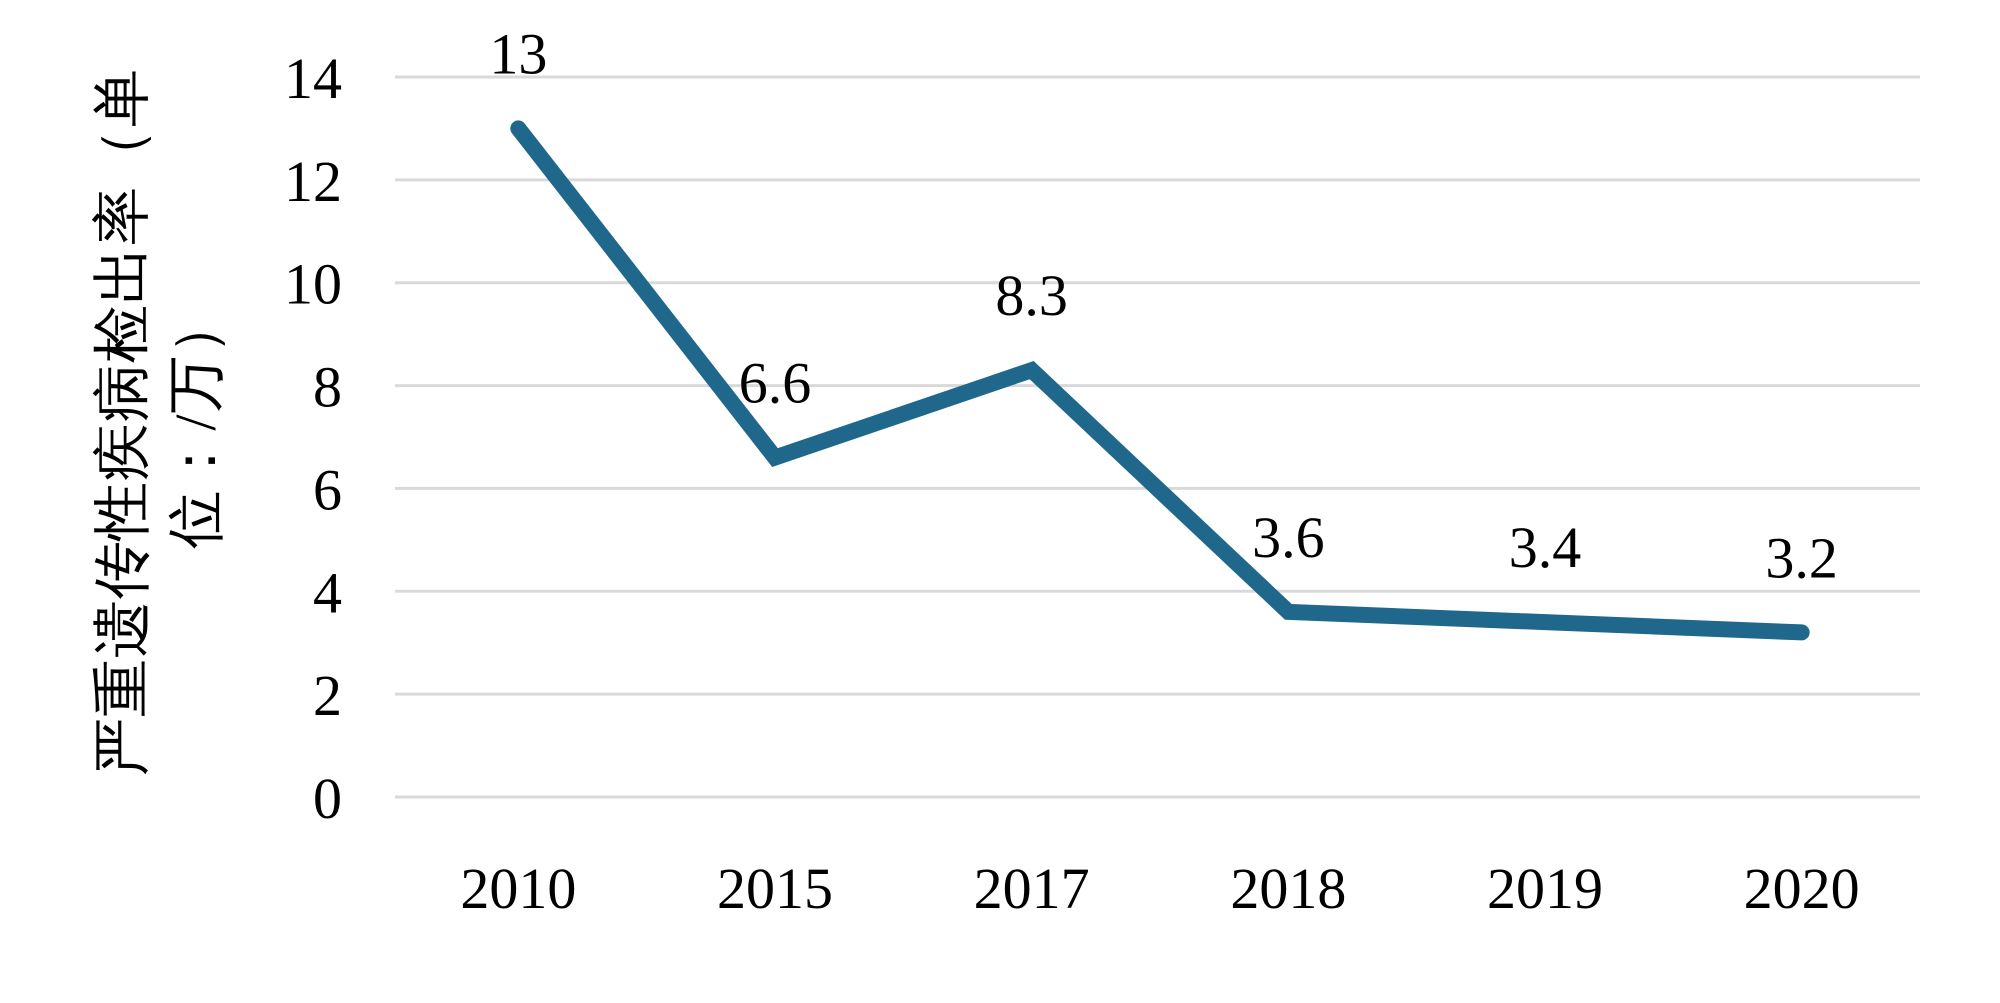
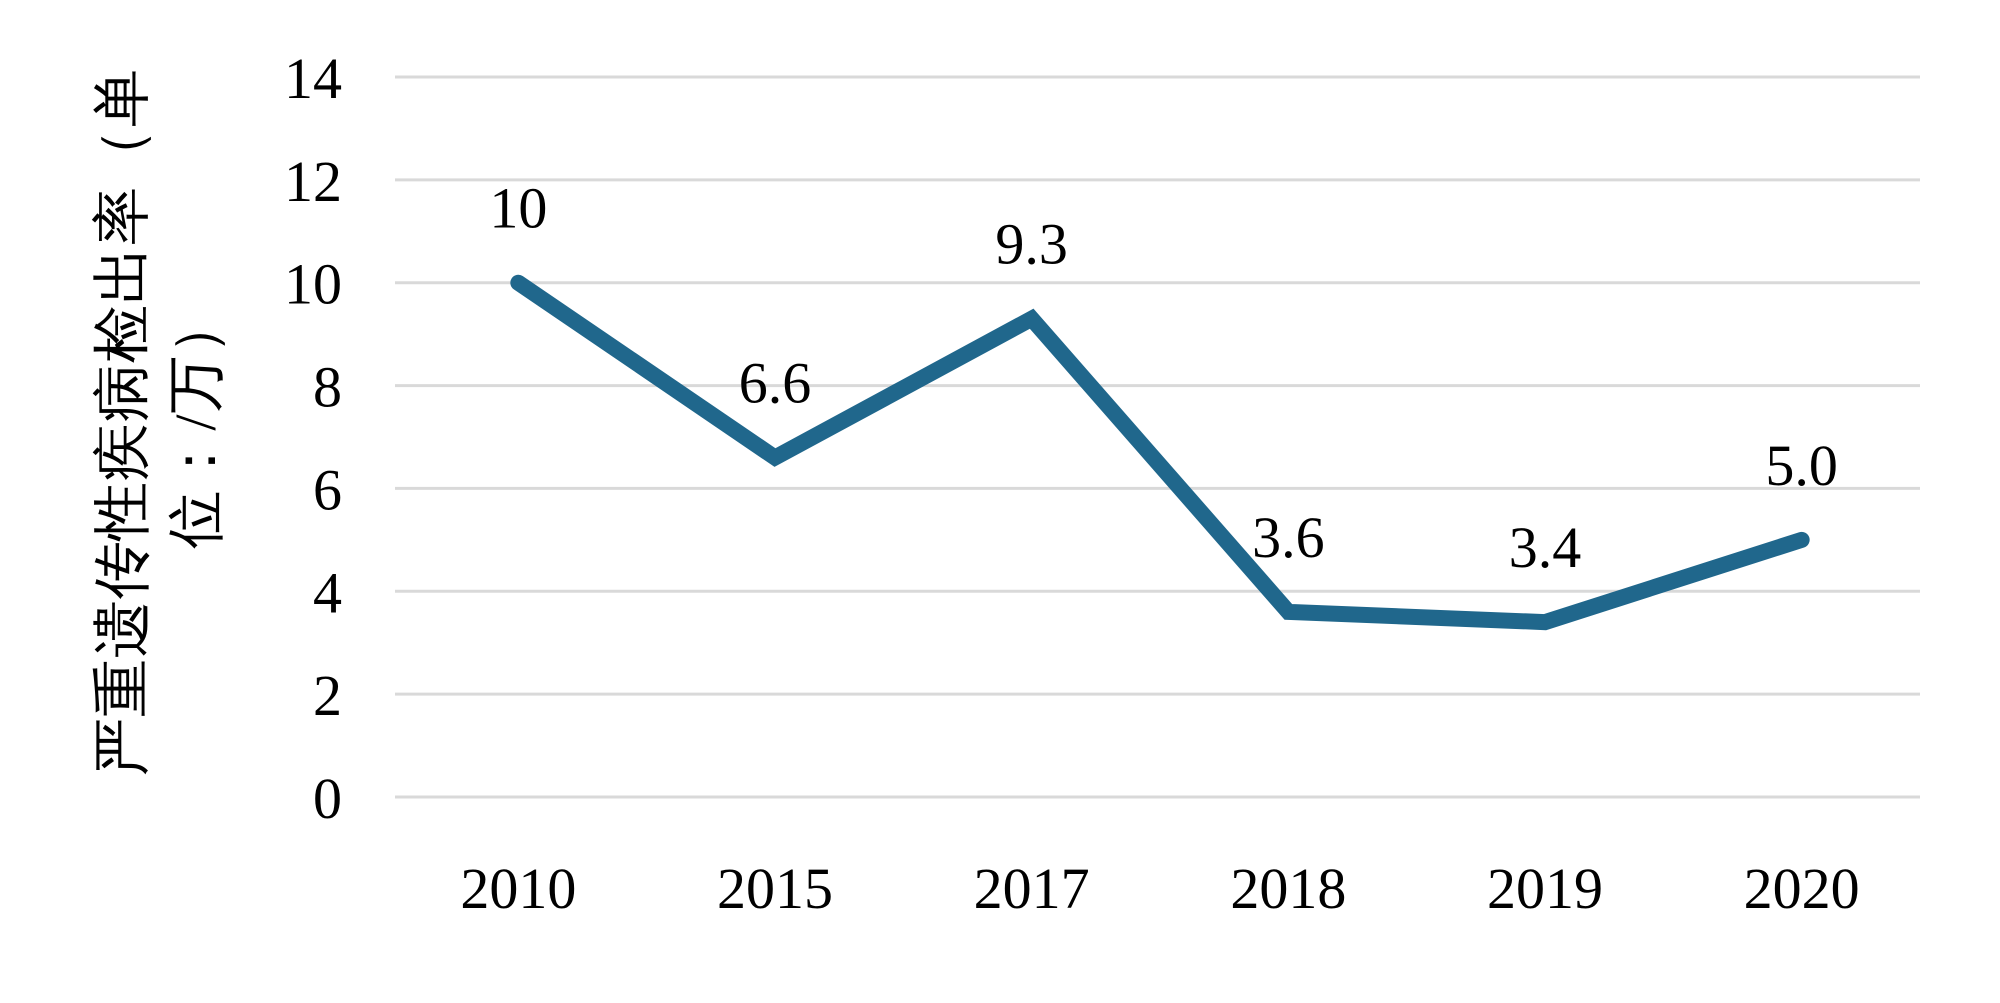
2010: 13 -> 10
2017: 8.3 -> 9.3
2020: 3.2 -> 5.0
